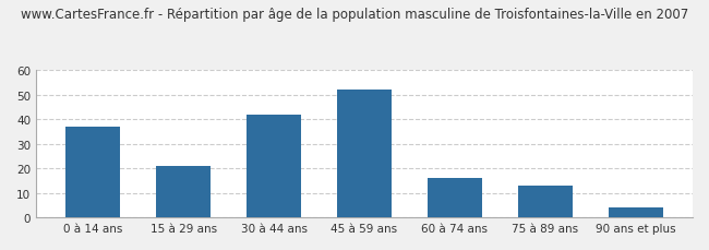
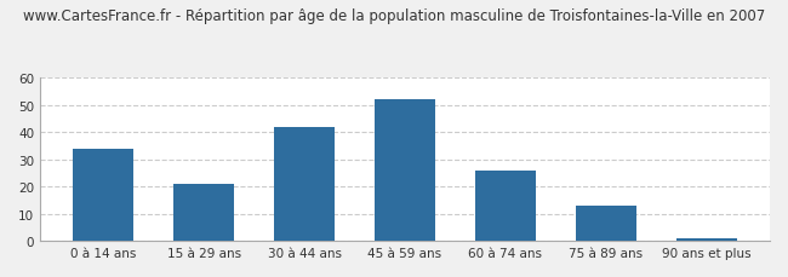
0 à 14 ans: 37 -> 34
60 à 74 ans: 16 -> 26
90 ans et plus: 4 -> 1
